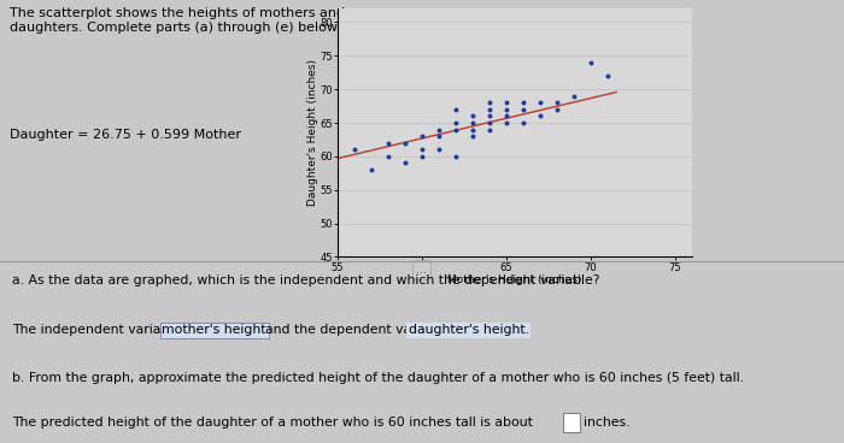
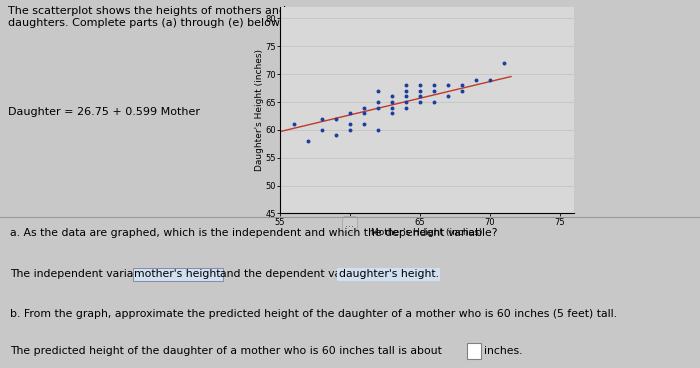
70: 74 -> 69
